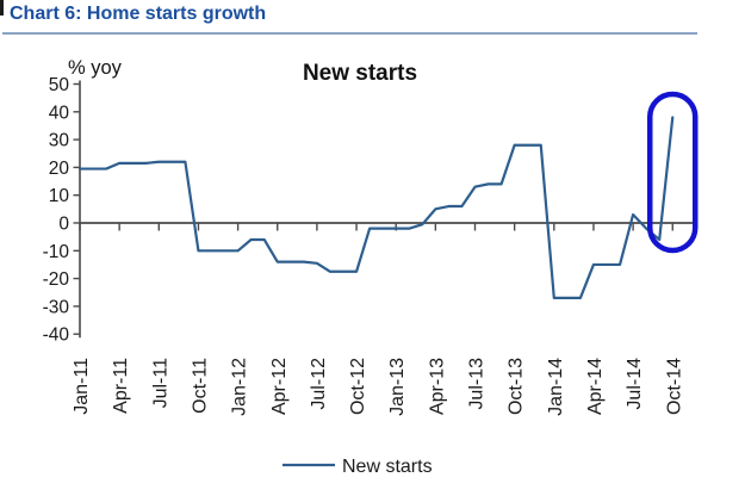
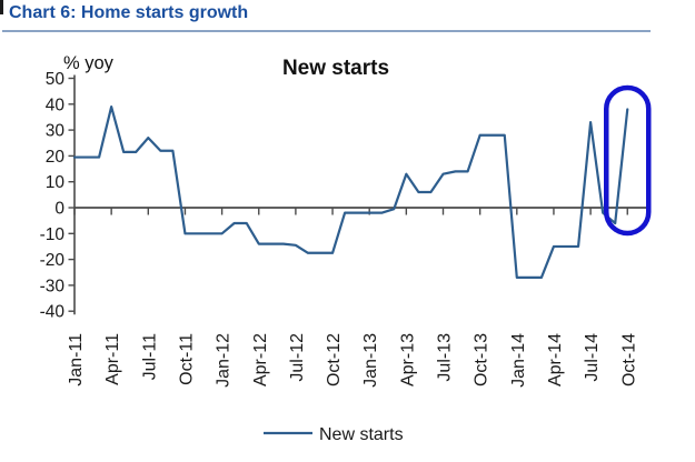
Apr-11: 22 -> 39
Jul-11: 22 -> 27
Apr-13: 5 -> 13
Jul-14: 3 -> 33
